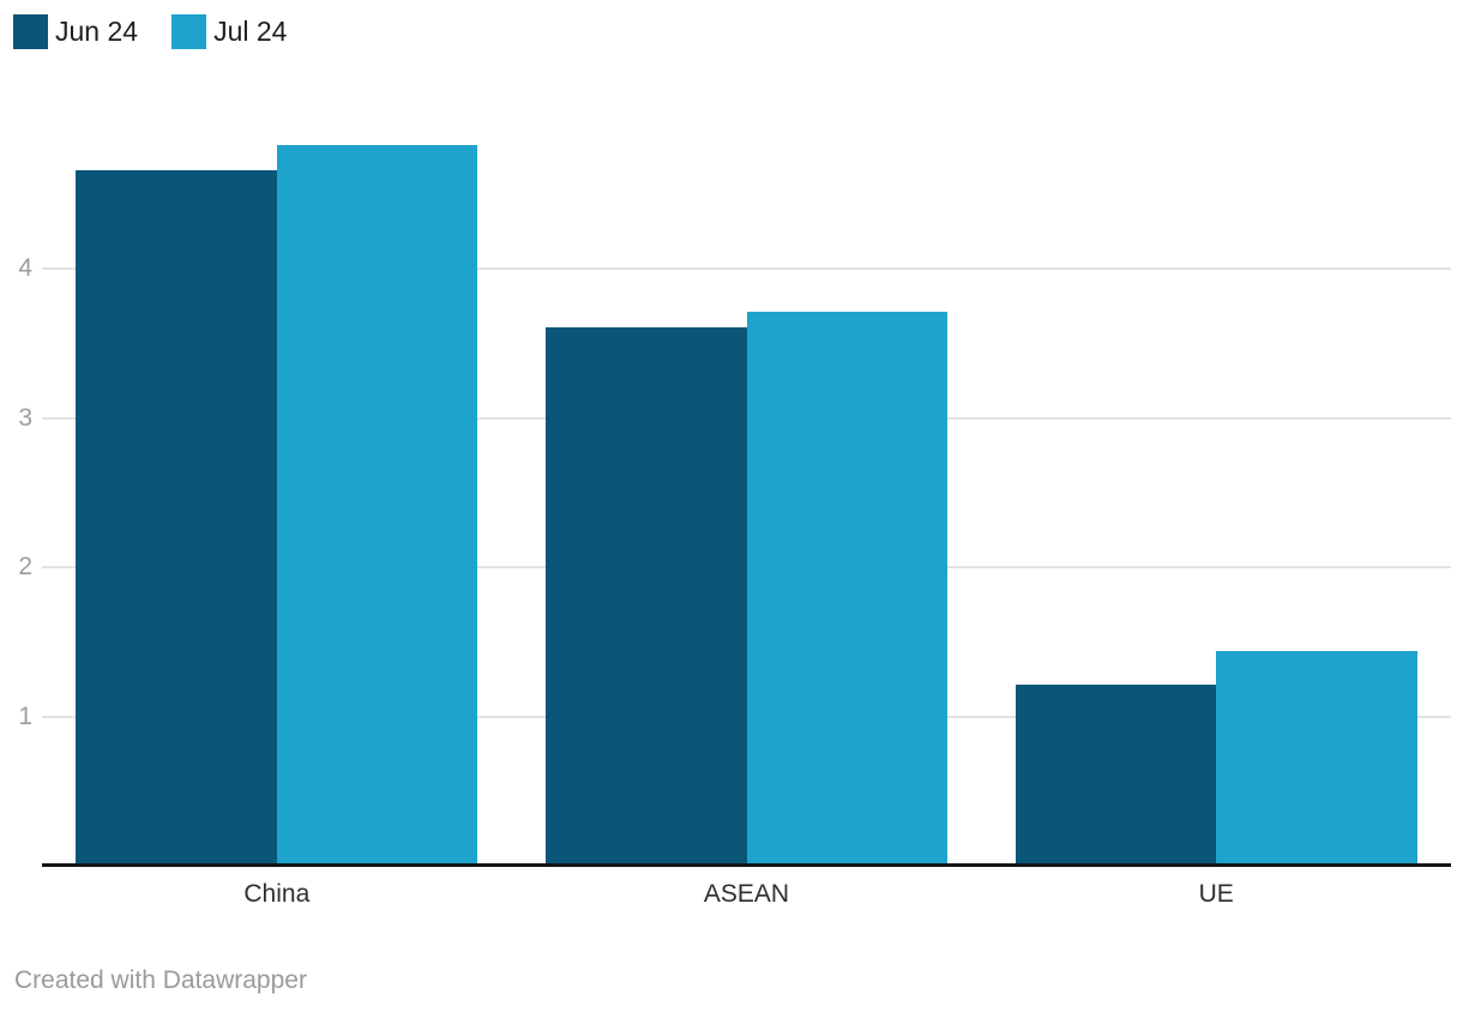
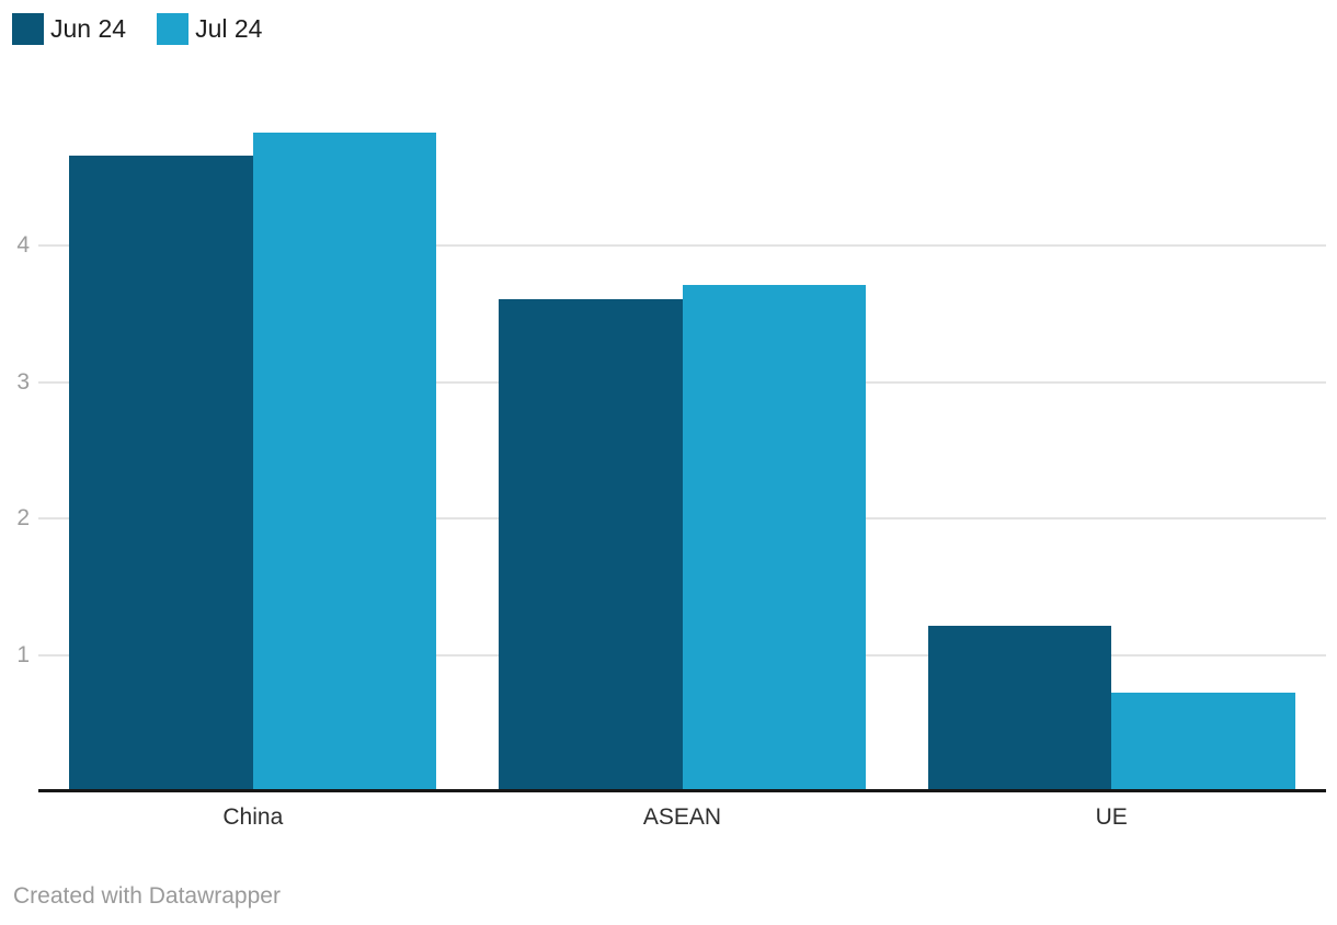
Jul 24/UE: 1.44 -> 0.72
